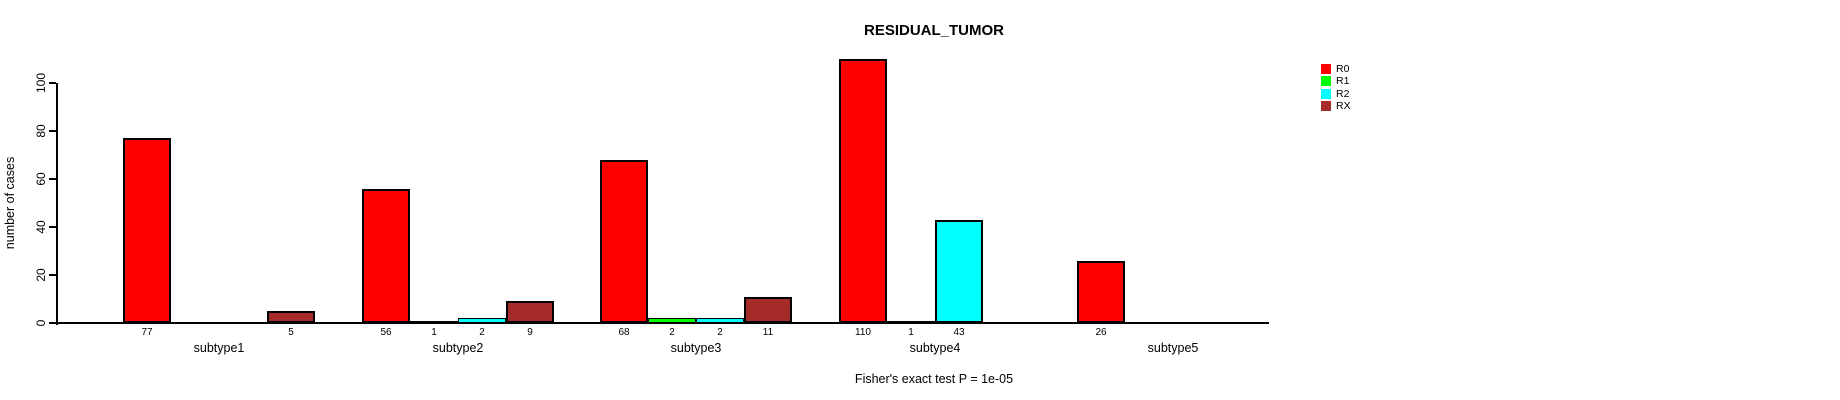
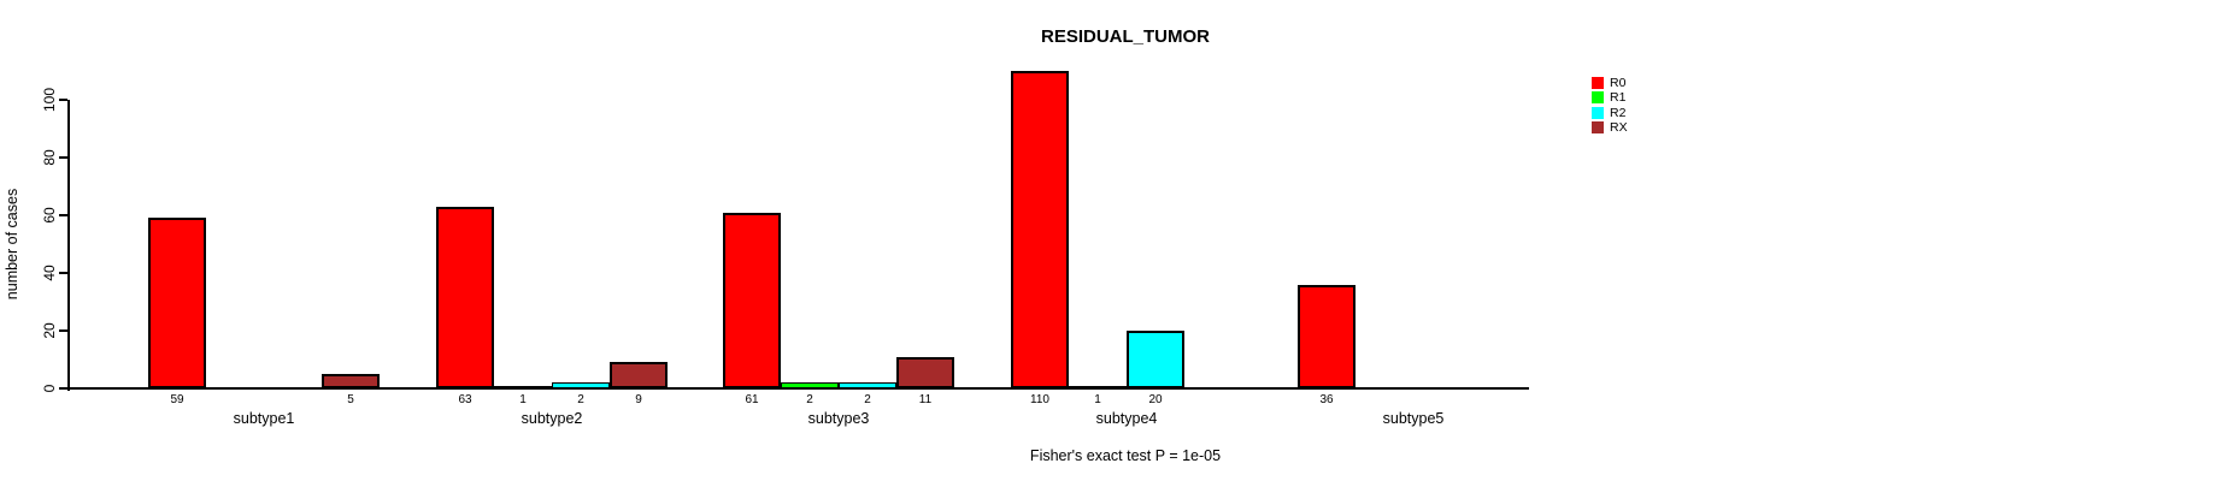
R0/subtype1: 77 -> 59
R0/subtype2: 56 -> 63
R0/subtype3: 68 -> 61
R2/subtype4: 43 -> 20
R0/subtype5: 26 -> 36
